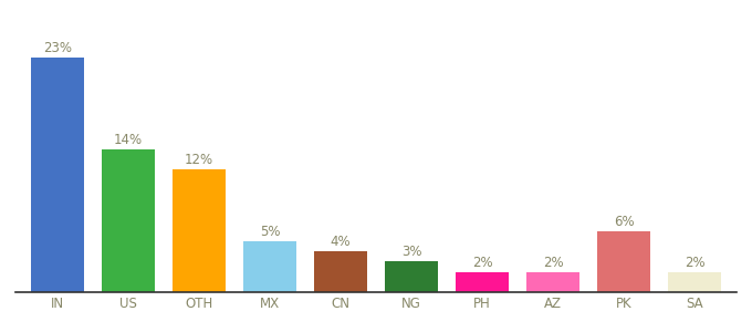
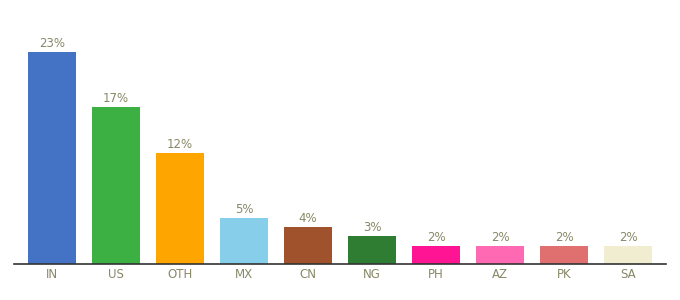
US: 14% -> 17%
PK: 6% -> 2%
